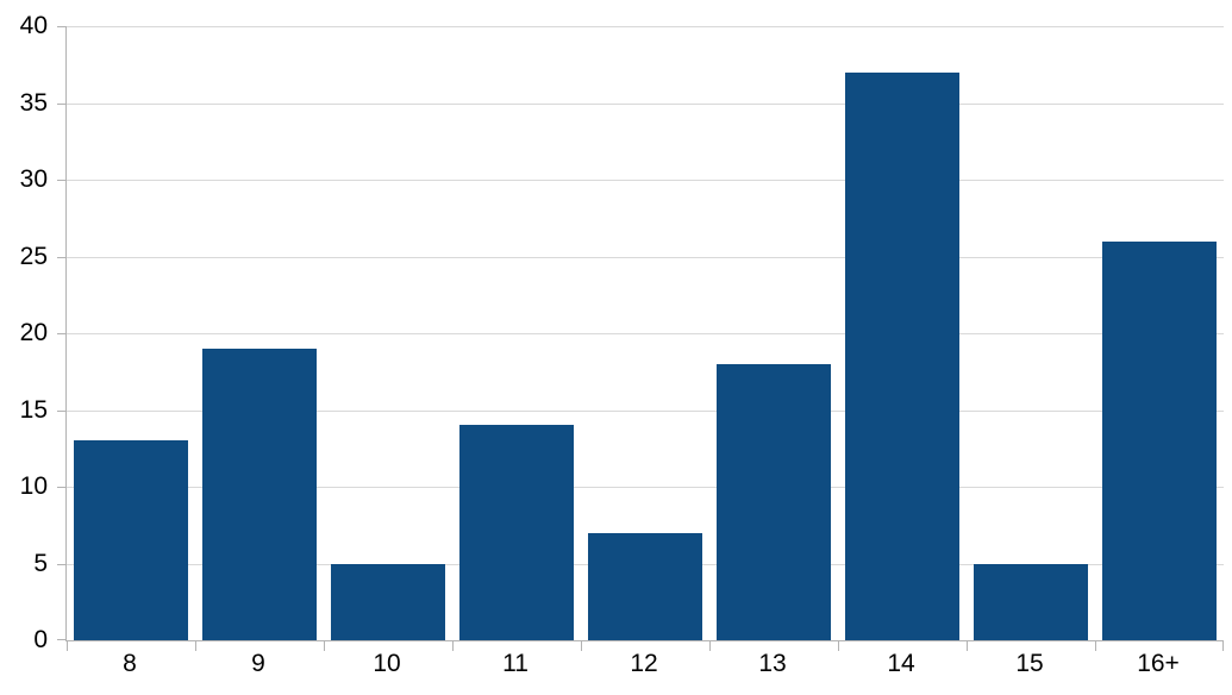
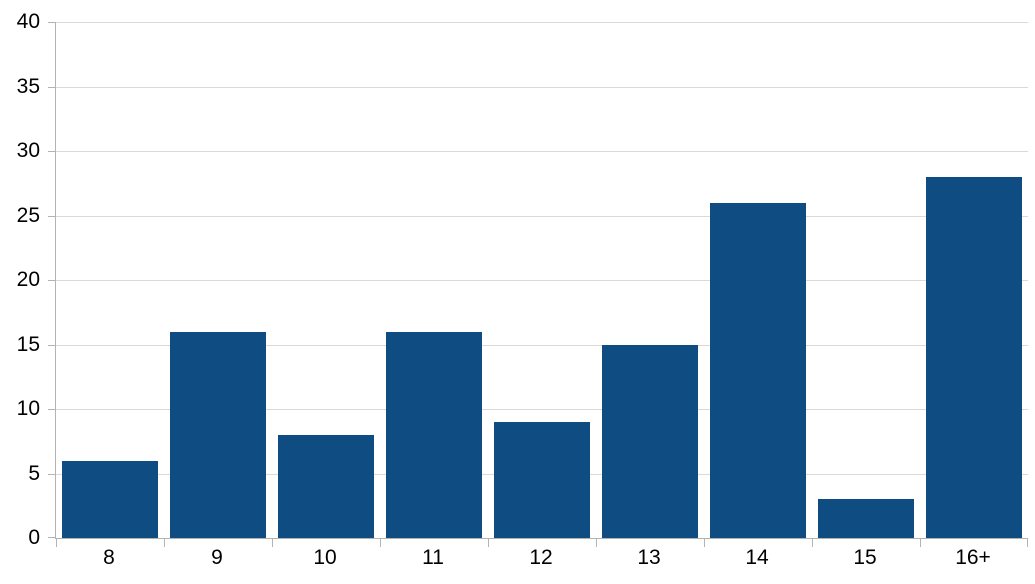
8: 13 -> 6
9: 19 -> 16
10: 5 -> 8
11: 14 -> 16
12: 7 -> 9
13: 18 -> 15
14: 37 -> 26
15: 5 -> 3
16+: 26 -> 28
